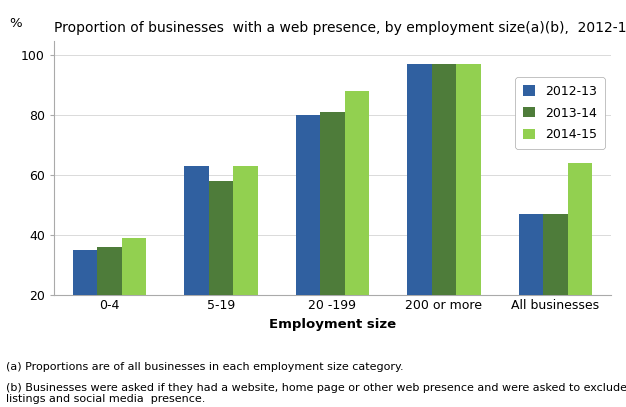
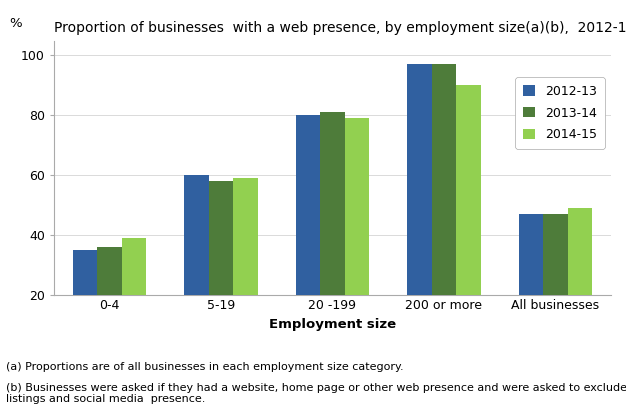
2012-13/5-19: 63 -> 60
2014-15/5-19: 63 -> 59
2014-15/20 -199: 88 -> 79
2014-15/200 or more: 97 -> 90
2014-15/All businesses: 64 -> 49
